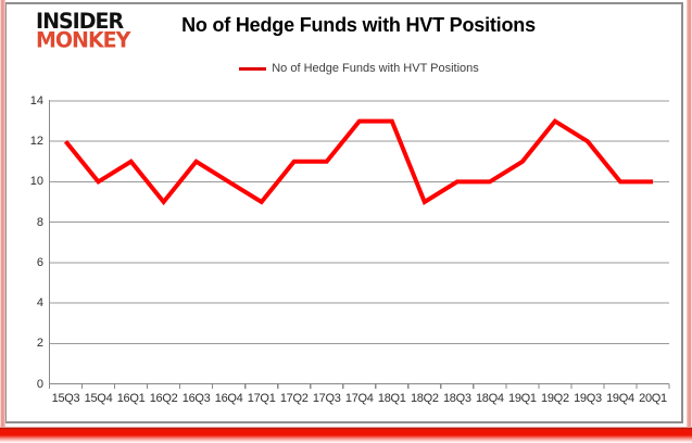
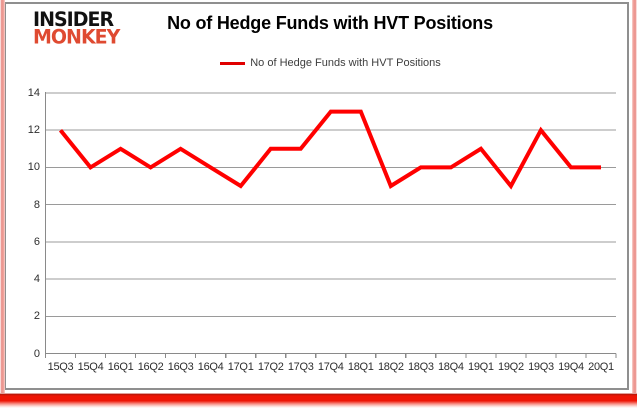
16Q2: 9 -> 10
19Q2: 13 -> 9
